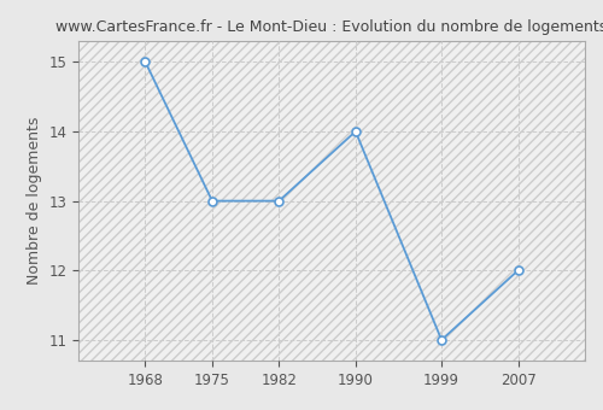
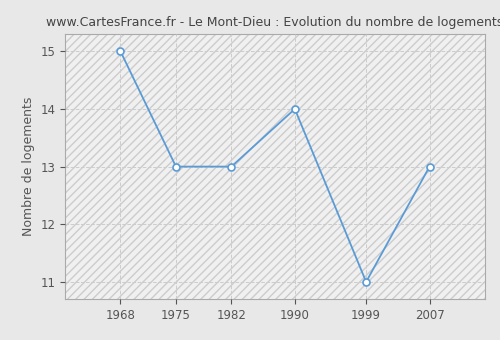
2007: 12 -> 13
